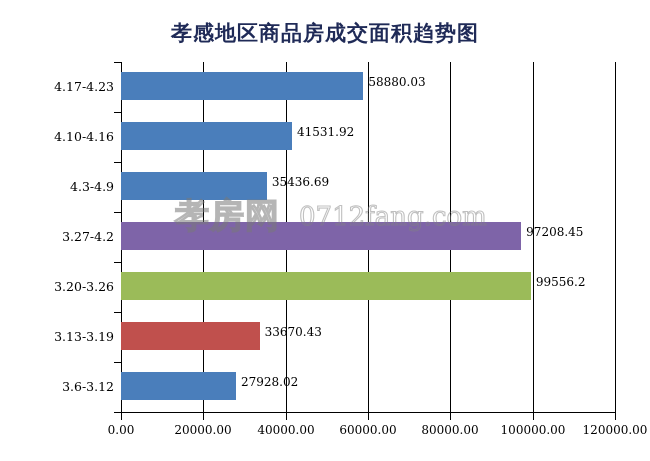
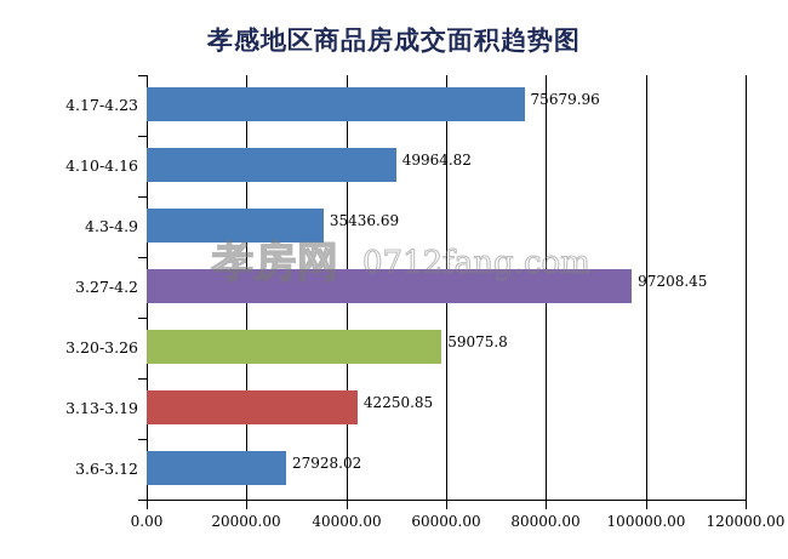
3.13-3.19: 33670.43 -> 42250.85
3.20-3.26: 99556.2 -> 59075.8
4.10-4.16: 41531.92 -> 49964.82
4.17-4.23: 58880.03 -> 75679.96
